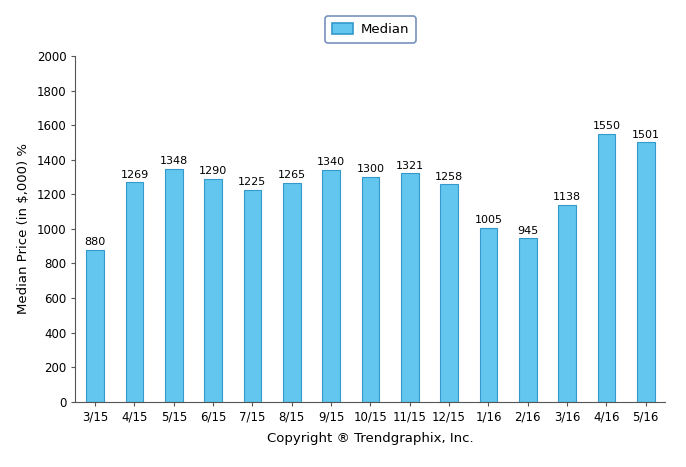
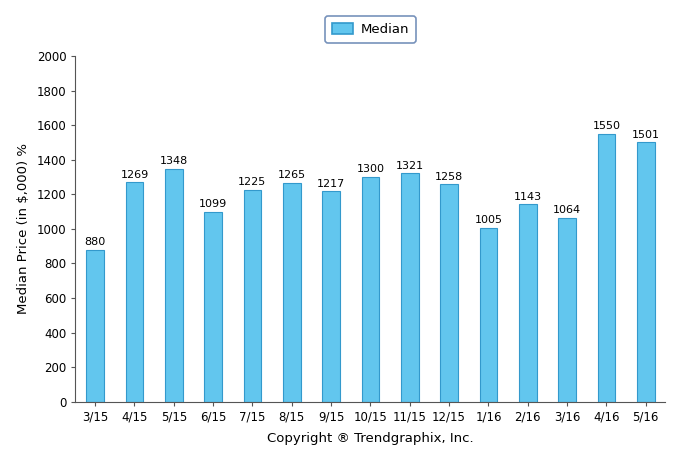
6/15: 1290 -> 1099
9/15: 1340 -> 1217
2/16: 945 -> 1143
3/16: 1138 -> 1064
